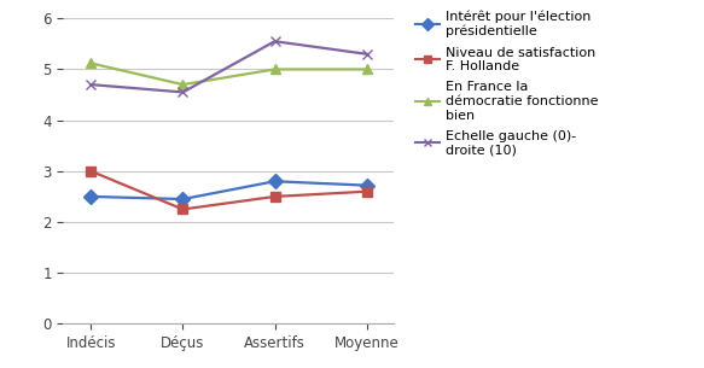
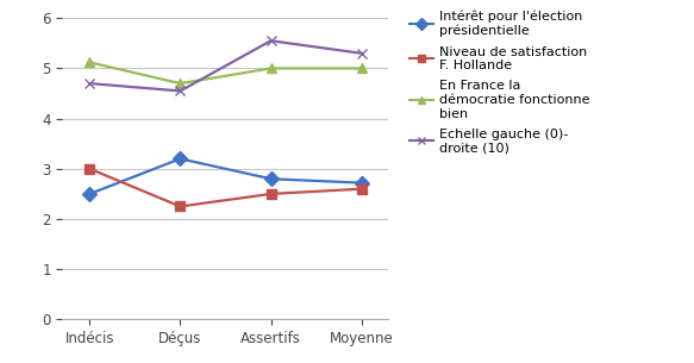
Intérêt pour l'élection présidentielle/Déçus: 2.45 -> 3.20
